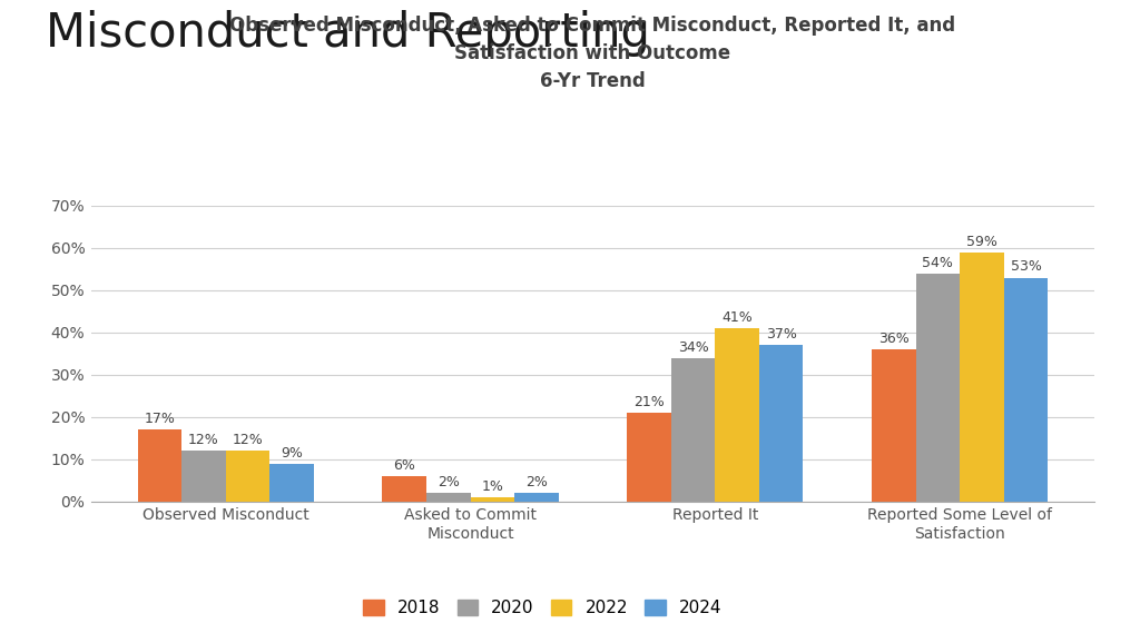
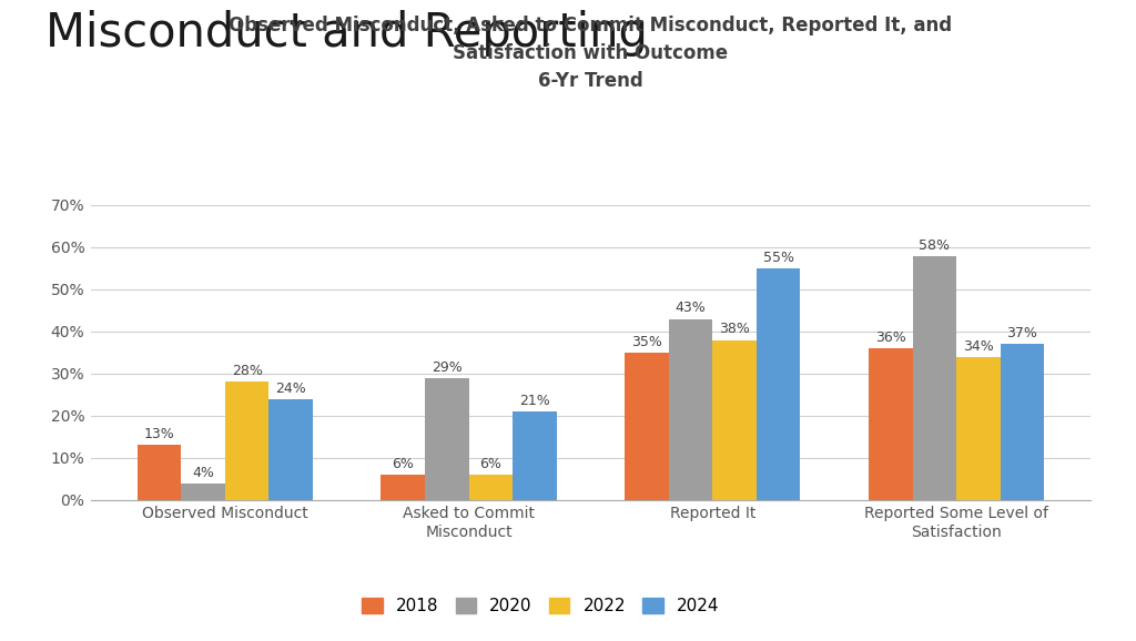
2018/Observed Misconduct: 17% -> 13%
2020/Observed Misconduct: 12% -> 4%
2022/Observed Misconduct: 12% -> 28%
2024/Observed Misconduct: 9% -> 24%
2020/Asked to Commit Misconduct: 2% -> 29%
2022/Asked to Commit Misconduct: 1% -> 6%
2024/Asked to Commit Misconduct: 2% -> 21%
2018/Reported It: 21% -> 35%
2020/Reported It: 34% -> 43%
2022/Reported It: 41% -> 38%
2024/Reported It: 37% -> 55%
2020/Reported Some Level of Satisfaction: 54% -> 58%
2022/Reported Some Level of Satisfaction: 59% -> 34%
2024/Reported Some Level of Satisfaction: 53% -> 37%
